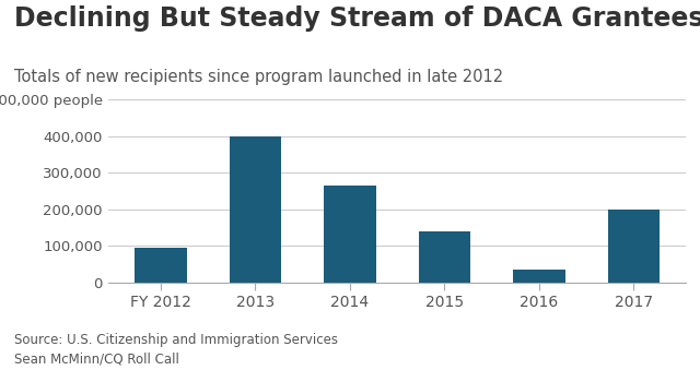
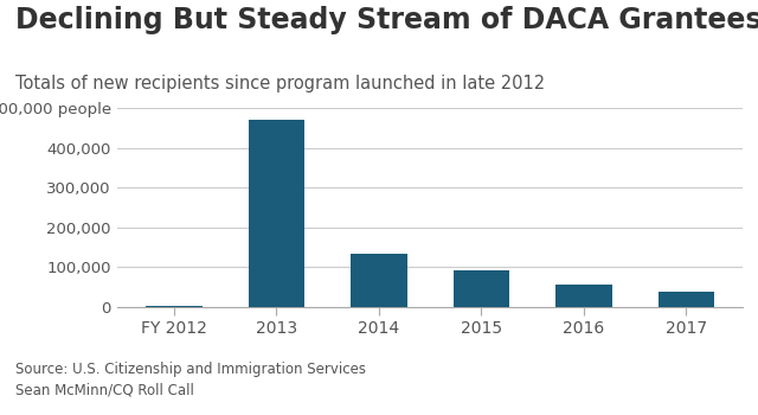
FY 2012: 95,000 -> 2,000
2013: 400,000 -> 470,000
2014: 265,000 -> 135,000
2015: 140,000 -> 93,000
2016: 35,000 -> 57,000
2017: 200,000 -> 38,000
